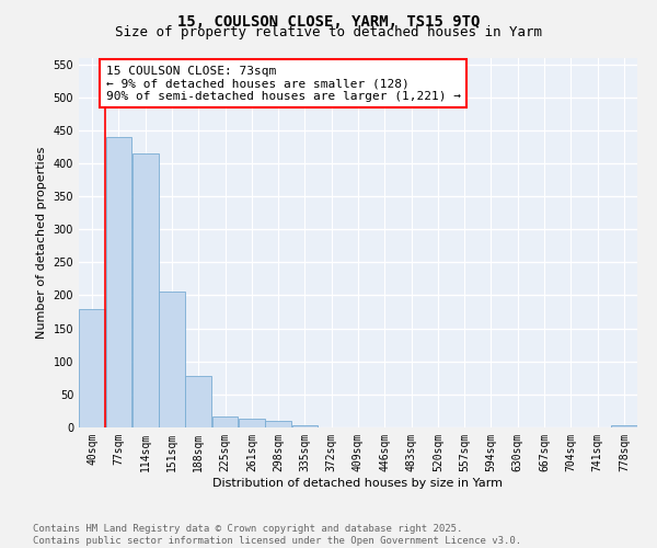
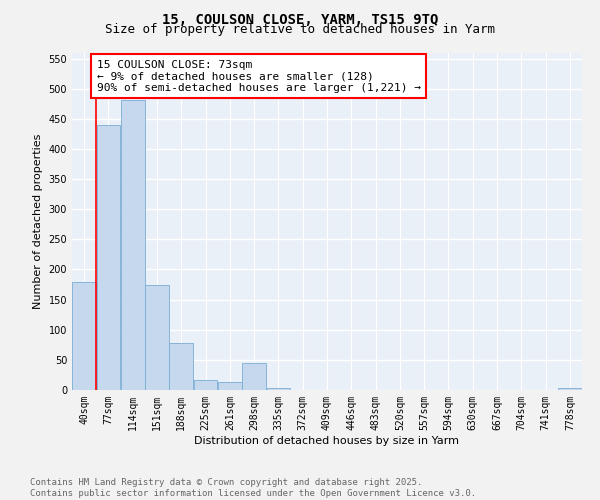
114sqm: 415 -> 482
151sqm: 205 -> 174
298sqm: 10 -> 44
